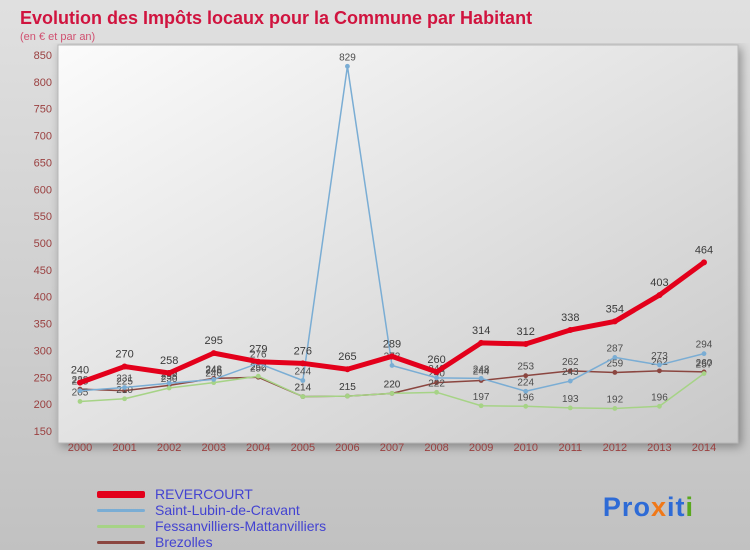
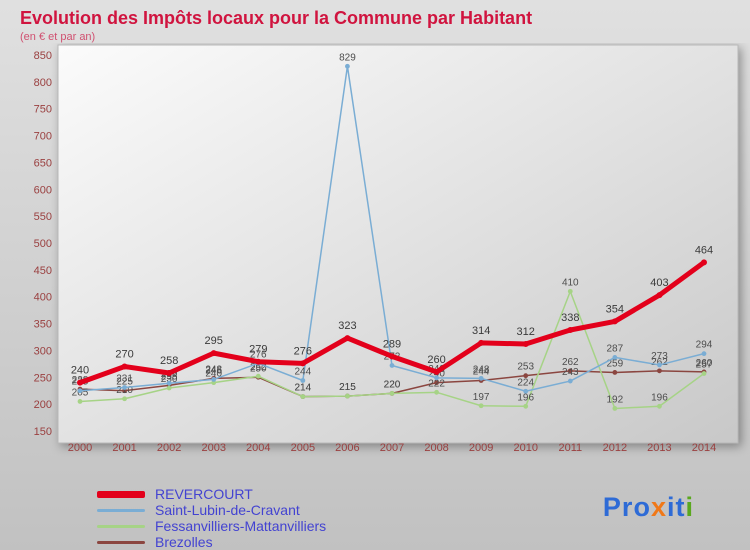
REVERCOURT/2006: 265 -> 323
Fessanvilliers-Mattanvilliers/2011: 193 -> 410
